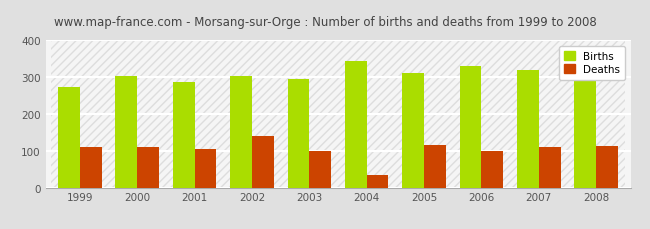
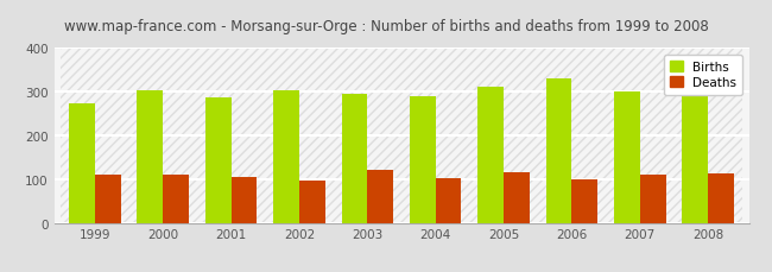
Deaths/2002: 140 -> 98
Deaths/2003: 100 -> 120
Births/2004: 345 -> 290
Deaths/2004: 35 -> 102
Births/2007: 320 -> 301
